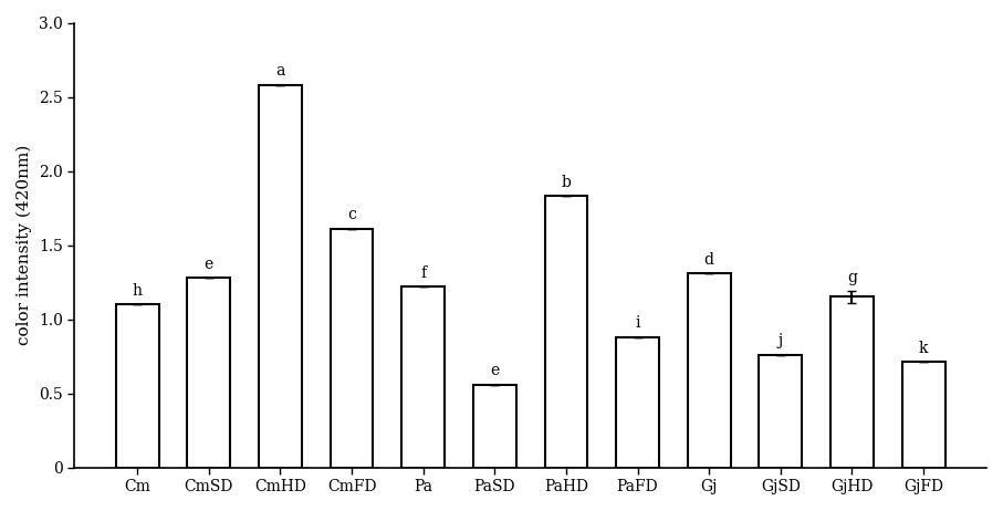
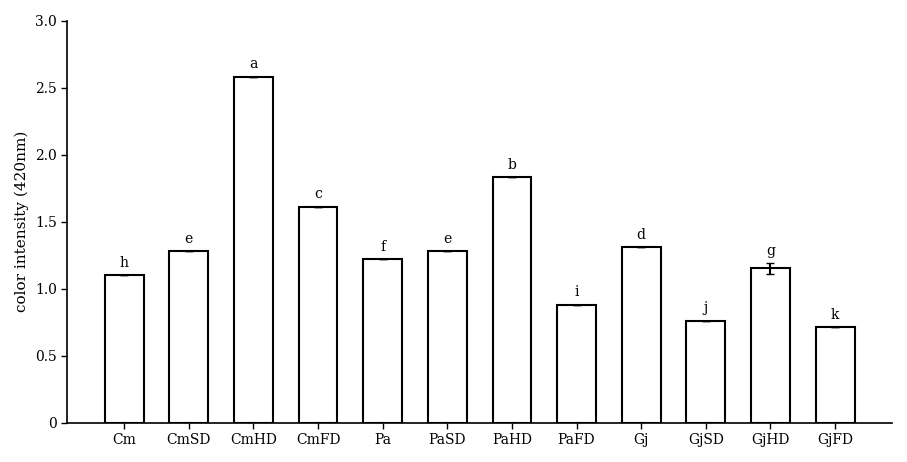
PaSD: 0.56 -> 1.28
